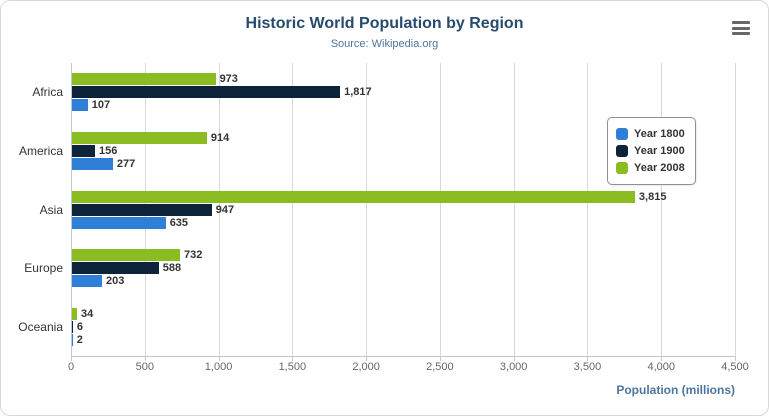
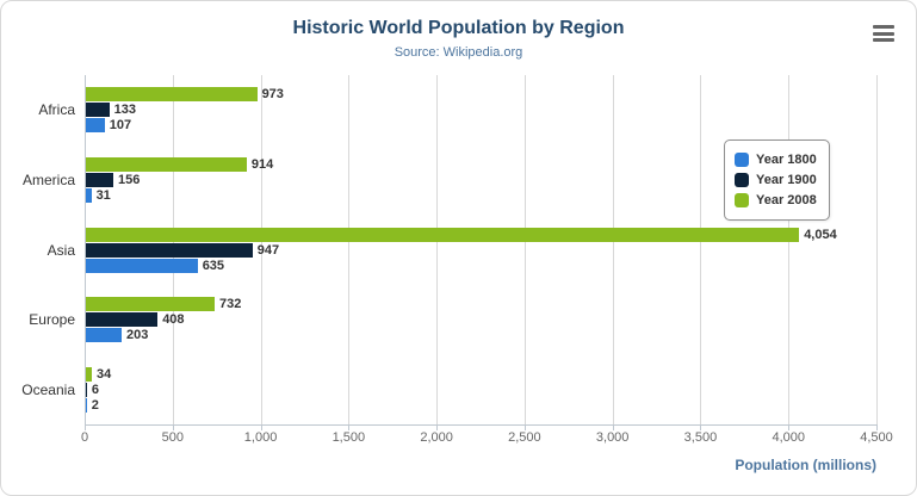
Year 1900/Africa: 1,817 -> 133
Year 1800/America: 277 -> 31
Year 2008/Asia: 3,815 -> 4,054
Year 1900/Europe: 588 -> 408
